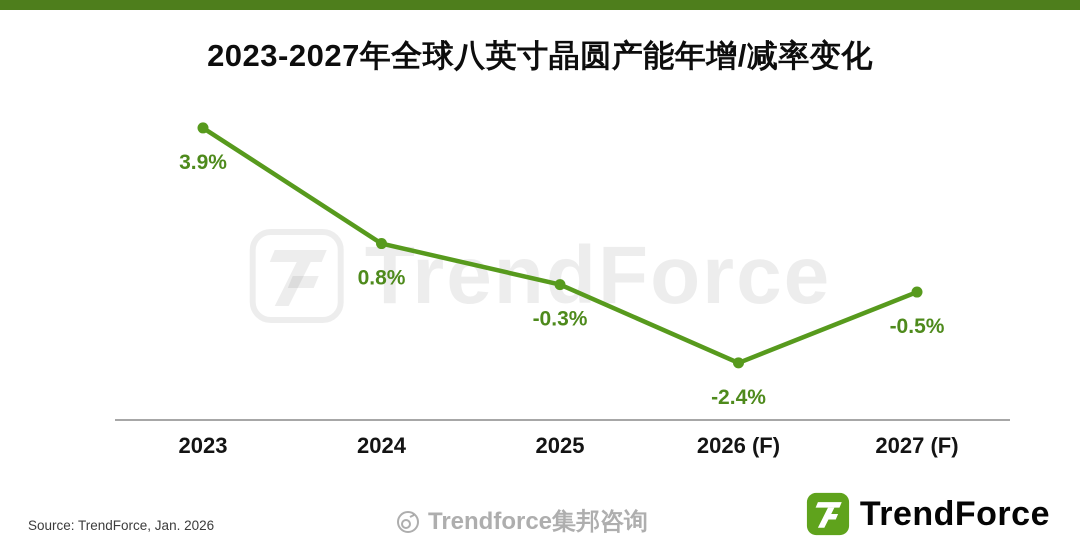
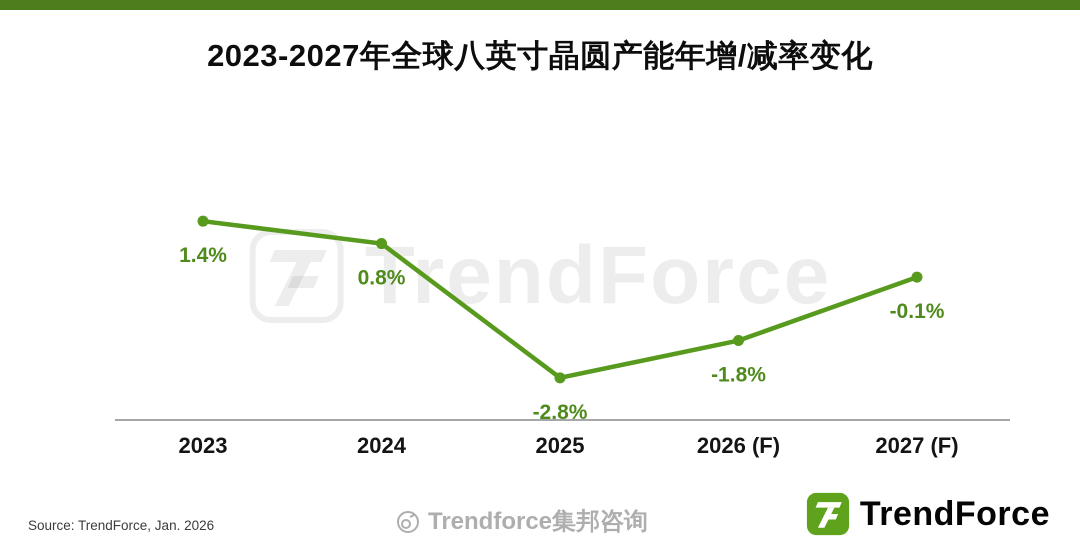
2023: 3.9% -> 1.4%
2025: -0.3% -> -2.8%
2026 (F): -2.4% -> -1.8%
2027 (F): -0.5% -> -0.1%
